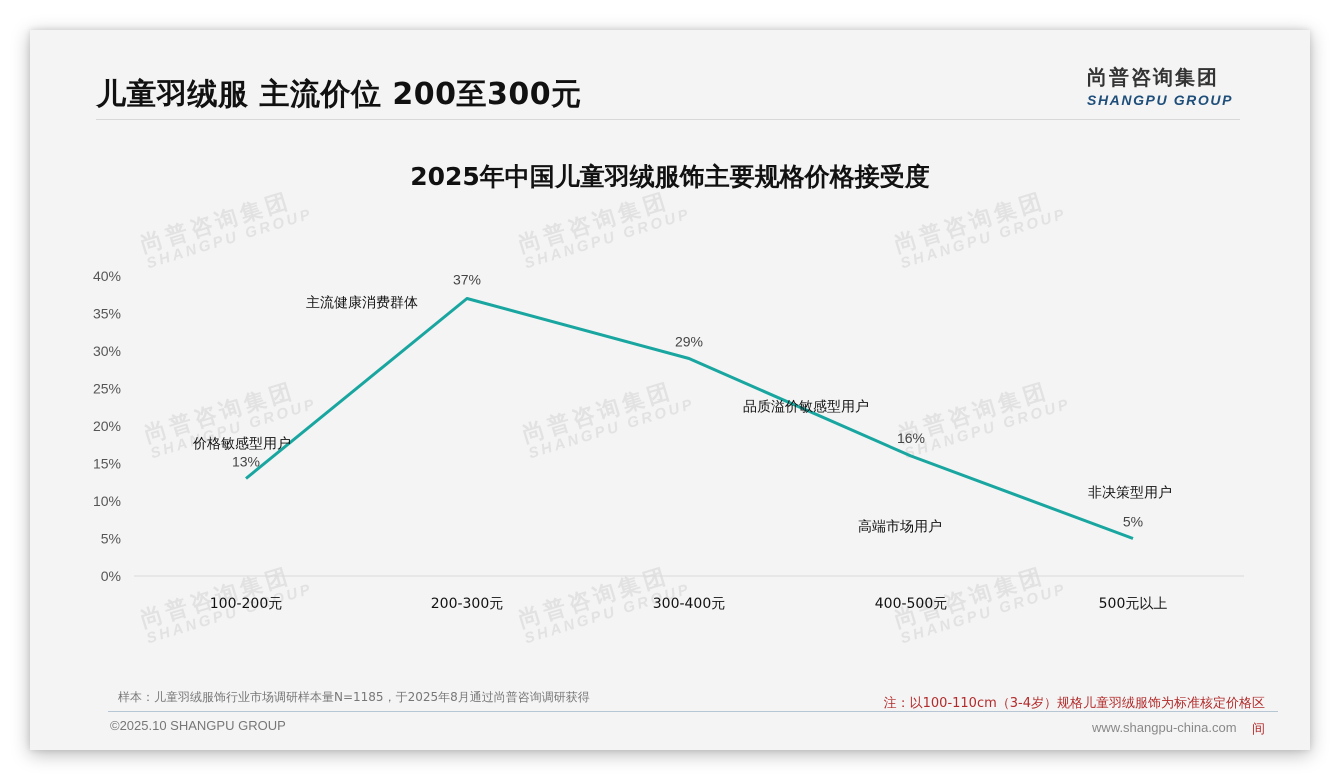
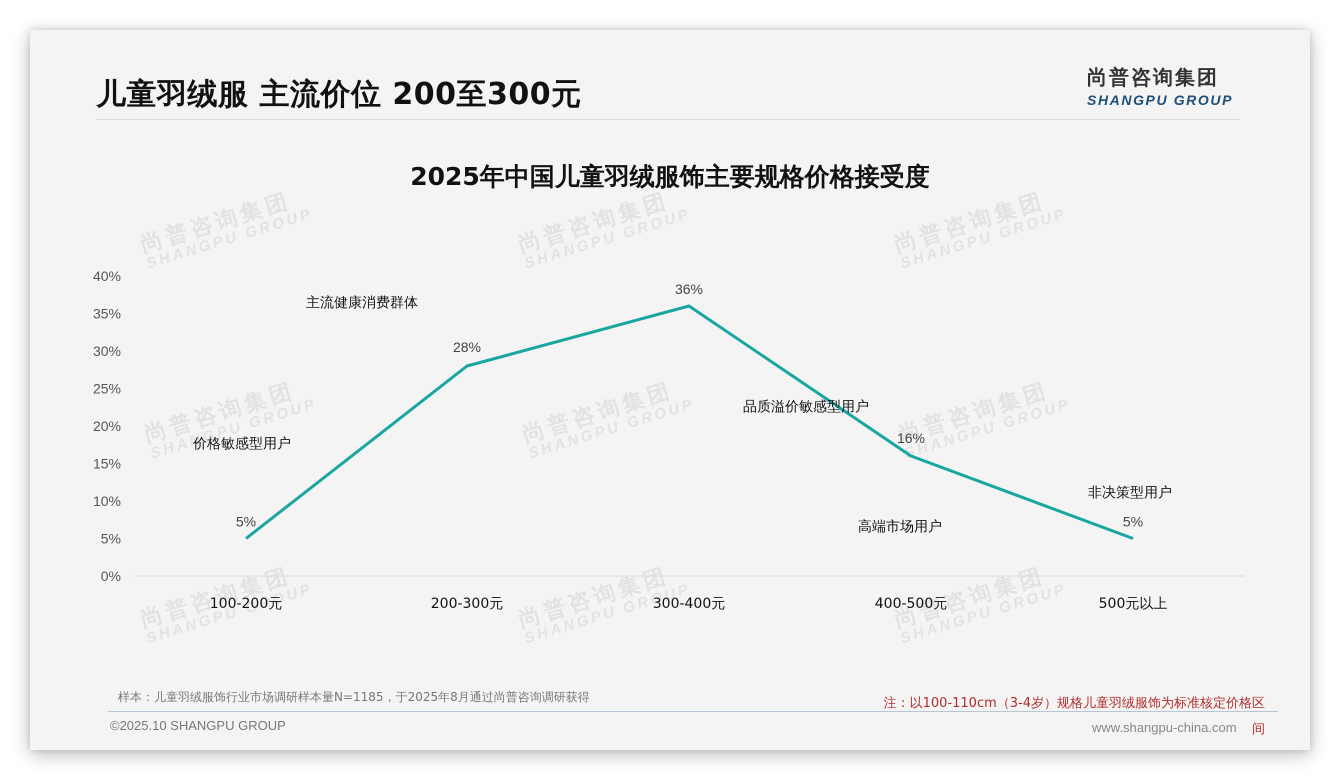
100-200元: 13% -> 5%
200-300元: 37% -> 28%
300-400元: 29% -> 36%
